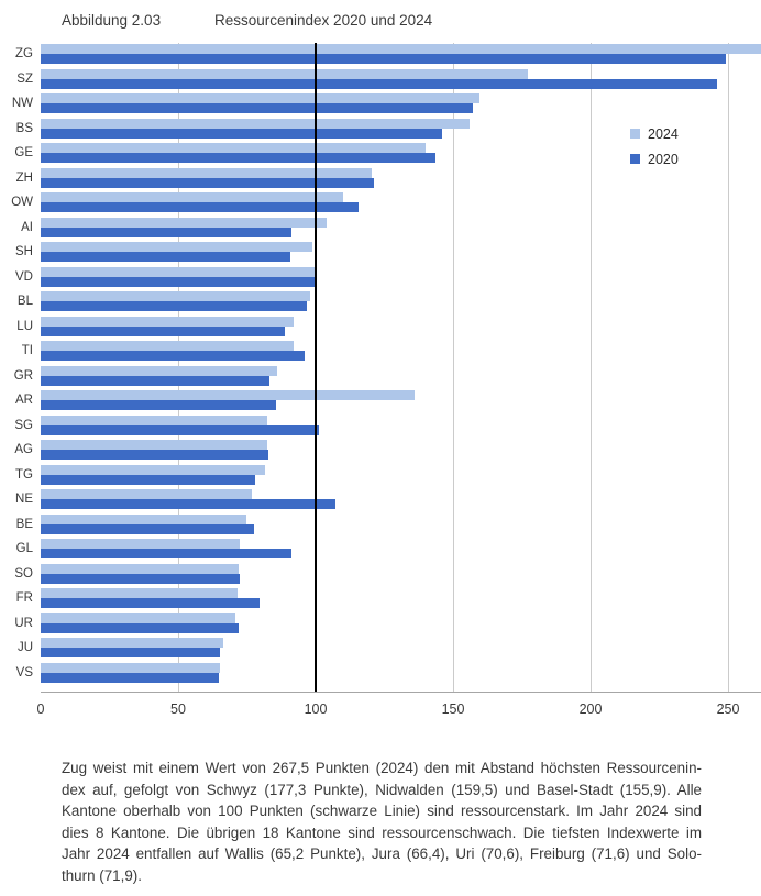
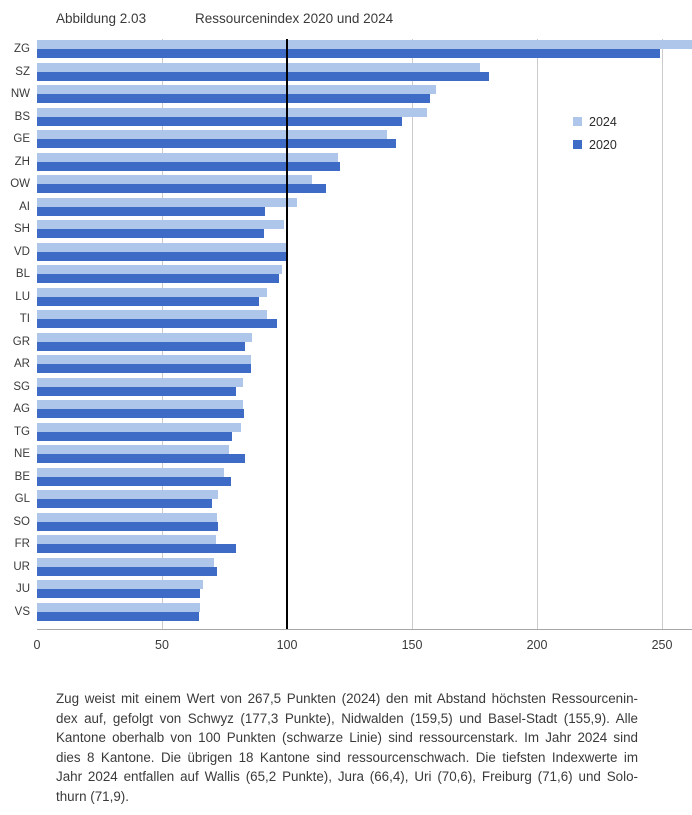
2020/SZ: 246 -> 181
2024/AR: 136 -> 85
2020/SG: 101 -> 80
2020/NE: 107 -> 83
2020/GL: 91 -> 70
